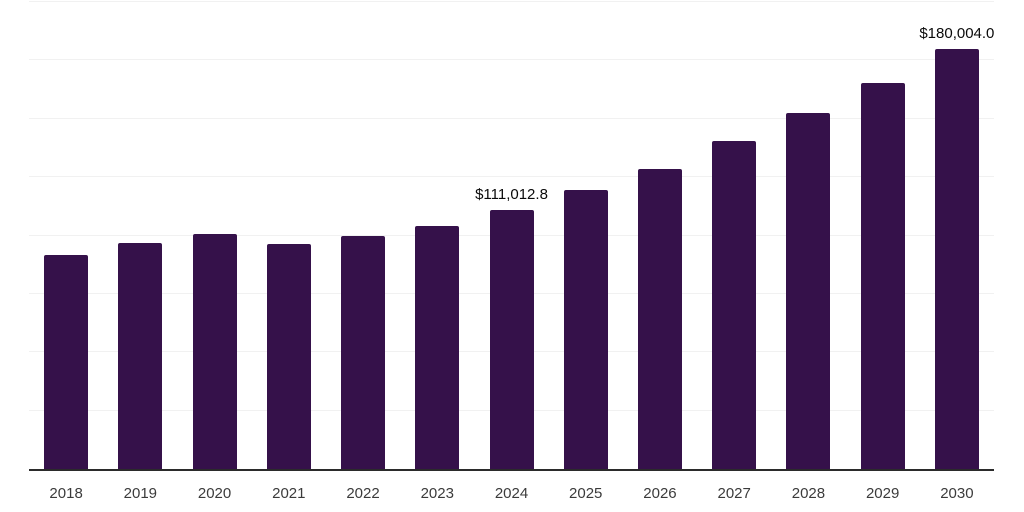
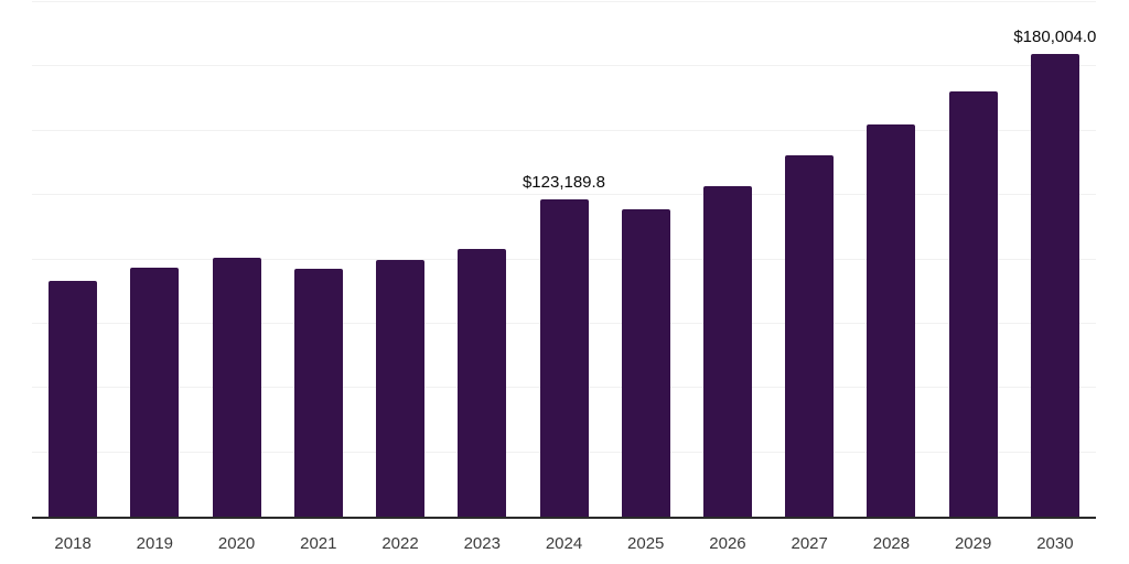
2024: $111,012.8 -> $123,189.8
